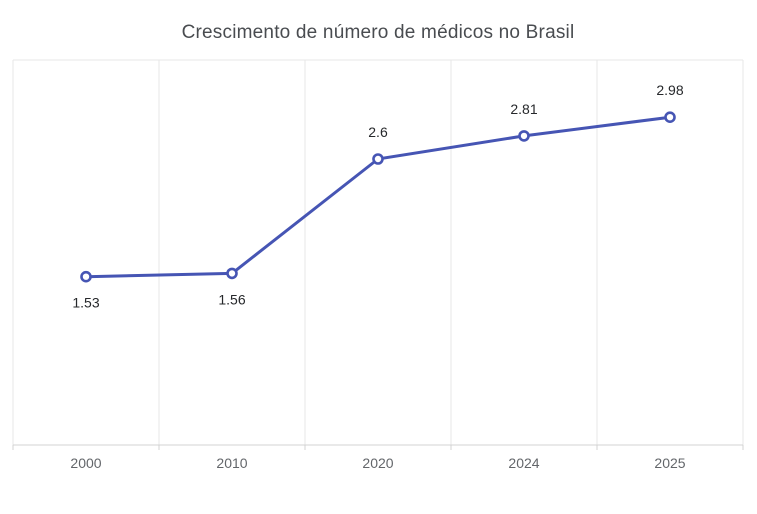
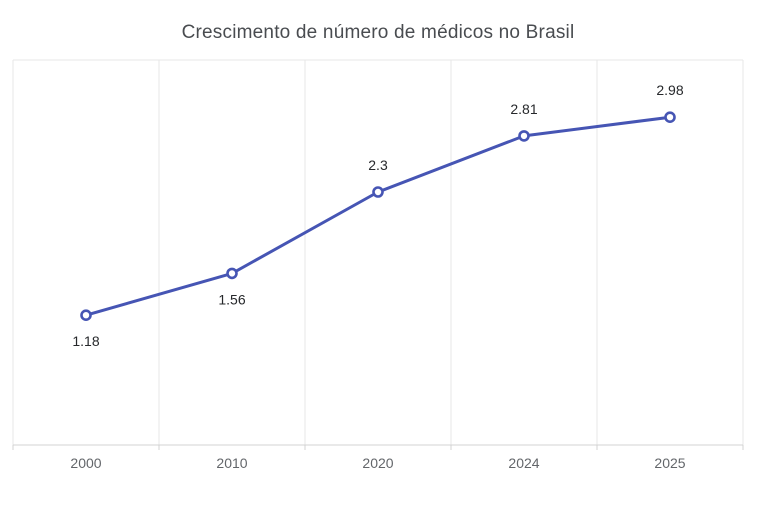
2000: 1.53 -> 1.18
2020: 2.6 -> 2.3
